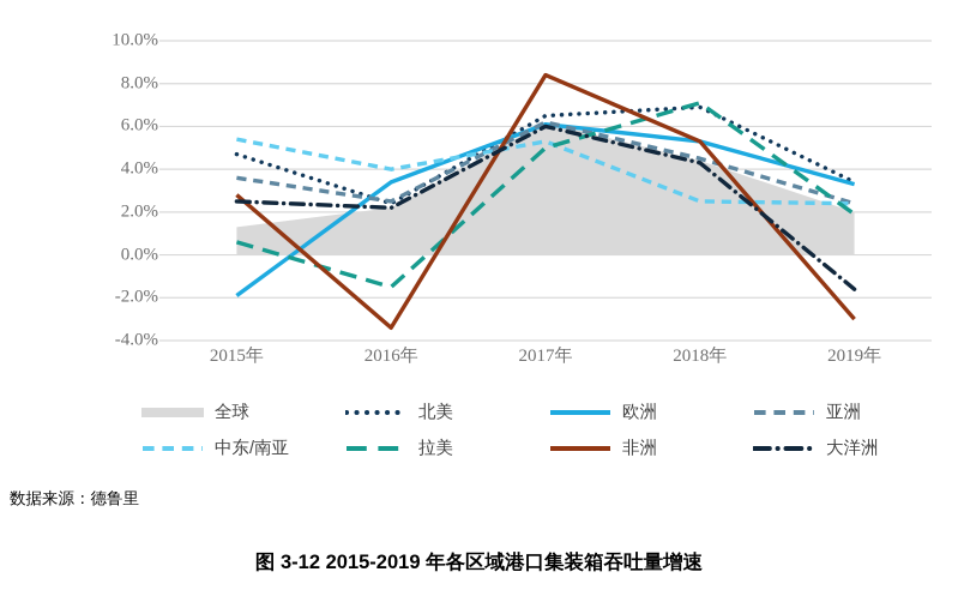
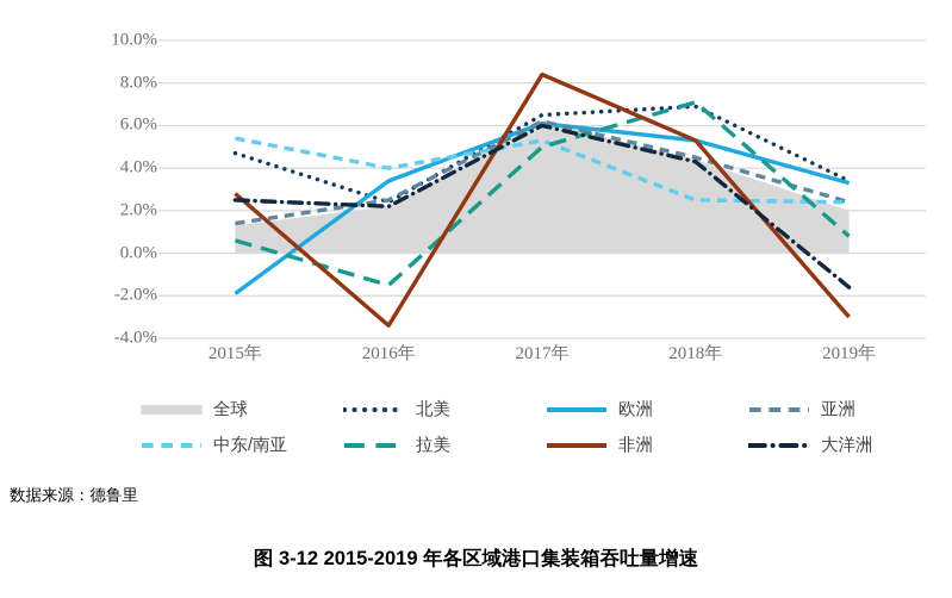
亚洲/2015年: 3.6% -> 1.4%
拉美/2019年: 1.9% -> 0.8%
